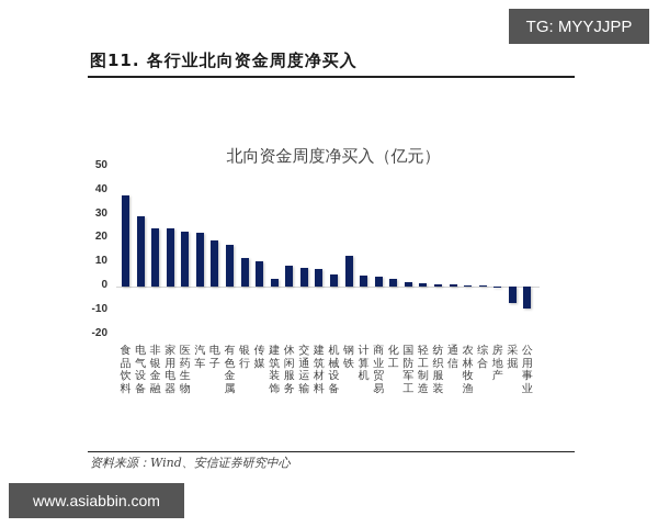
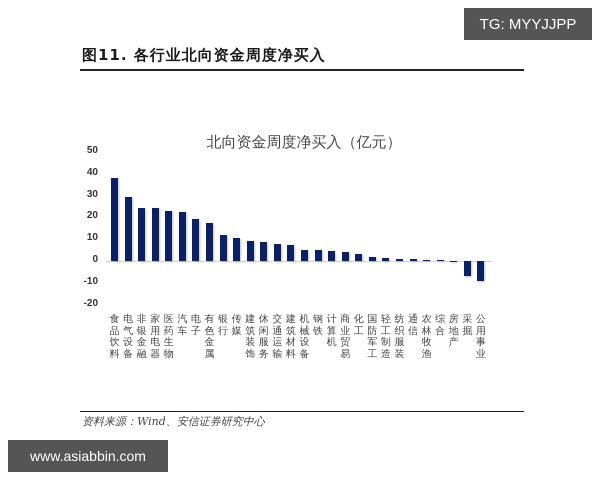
建筑装饰: 3 -> 9
钢铁: 13 -> 5
